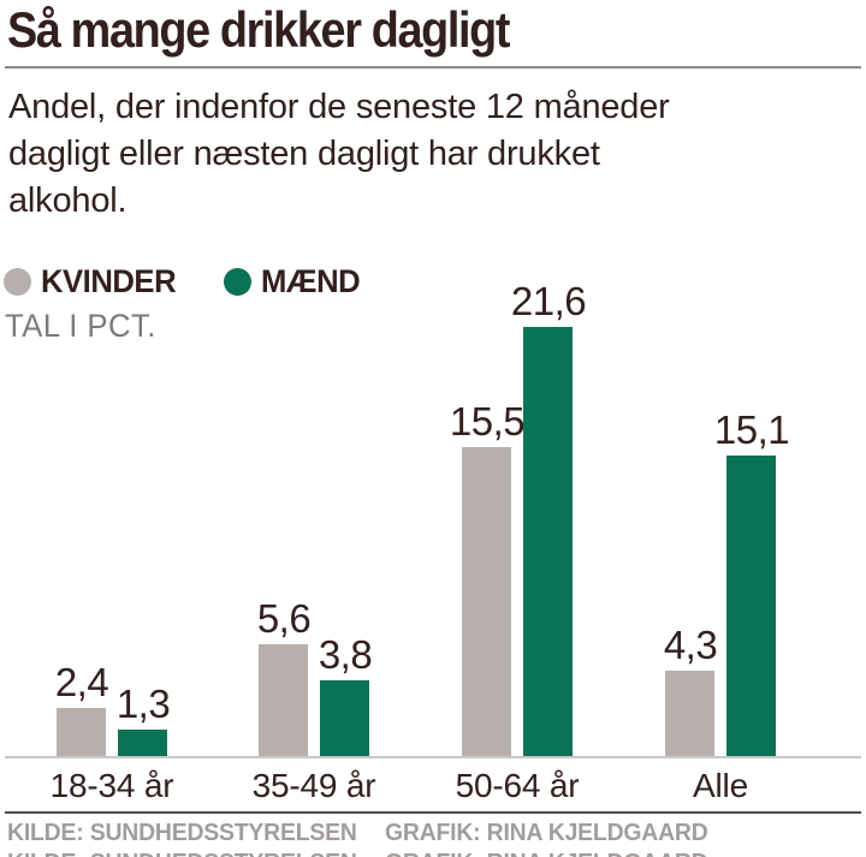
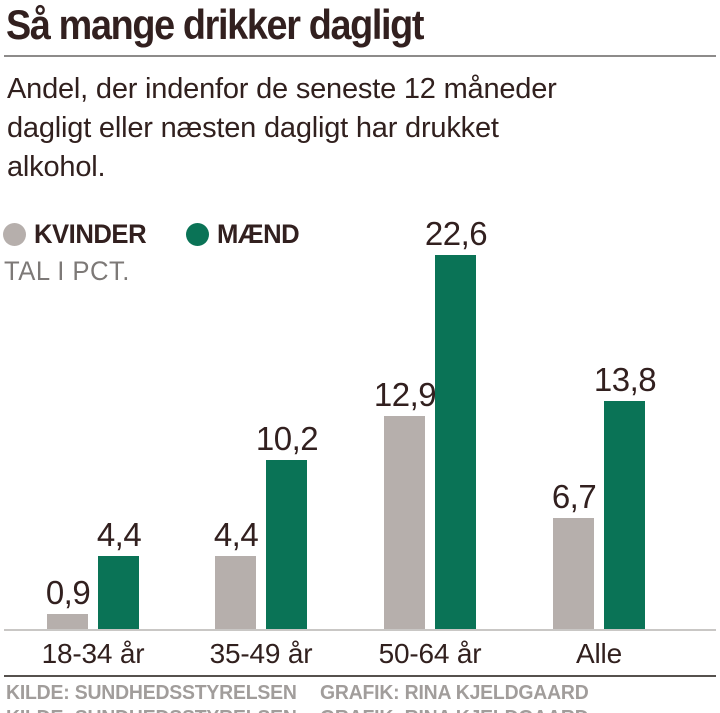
KVINDER/18-34 år: 2,4 -> 0,9
MÆND/18-34 år: 1,3 -> 4,4
KVINDER/35-49 år: 5,6 -> 4,4
MÆND/35-49 år: 3,8 -> 10,2
KVINDER/50-64 år: 15,5 -> 12,9
MÆND/50-64 år: 21,6 -> 22,6
KVINDER/Alle: 4,3 -> 6,7
MÆND/Alle: 15,1 -> 13,8
